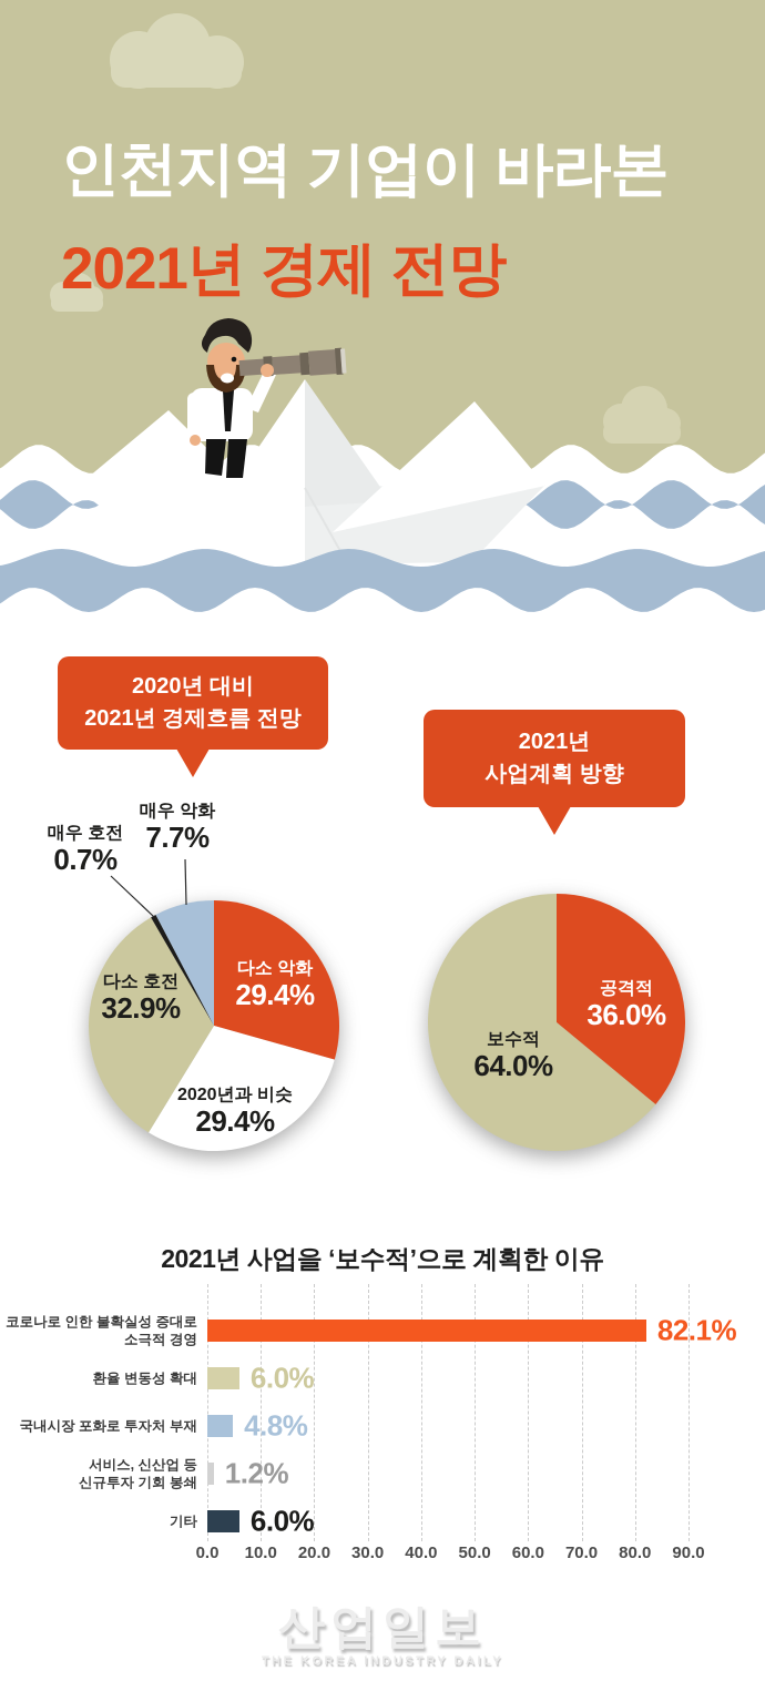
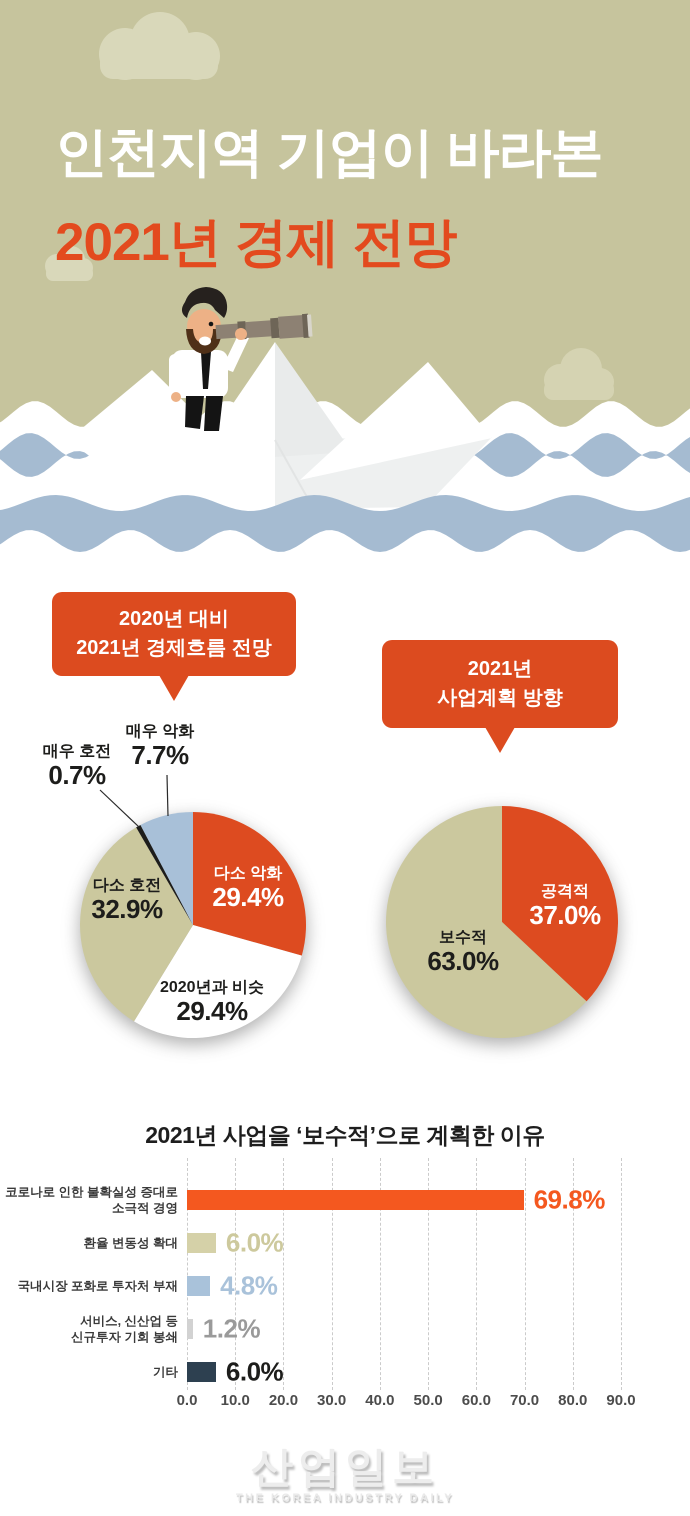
2021년 사업계획 방향/공격적: 36.0% -> 37.0%
2021년 사업계획 방향/보수적: 64.0% -> 63.0%
2021년 사업을 ‘보수적’으로 계획한 이유/코로나로 인한 불확실성 증대로 소극적 경영: 82.1% -> 69.8%
